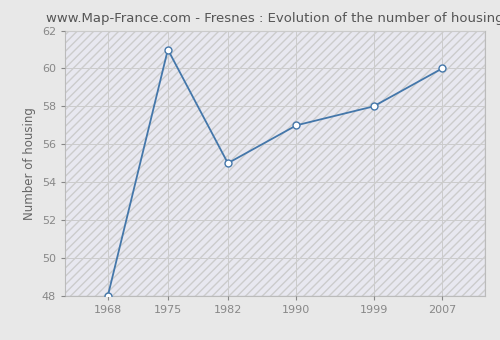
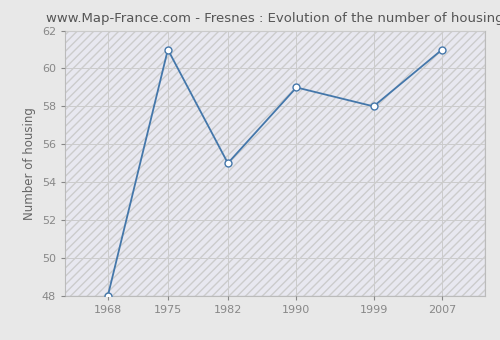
1990: 57 -> 59
2007: 60 -> 61
